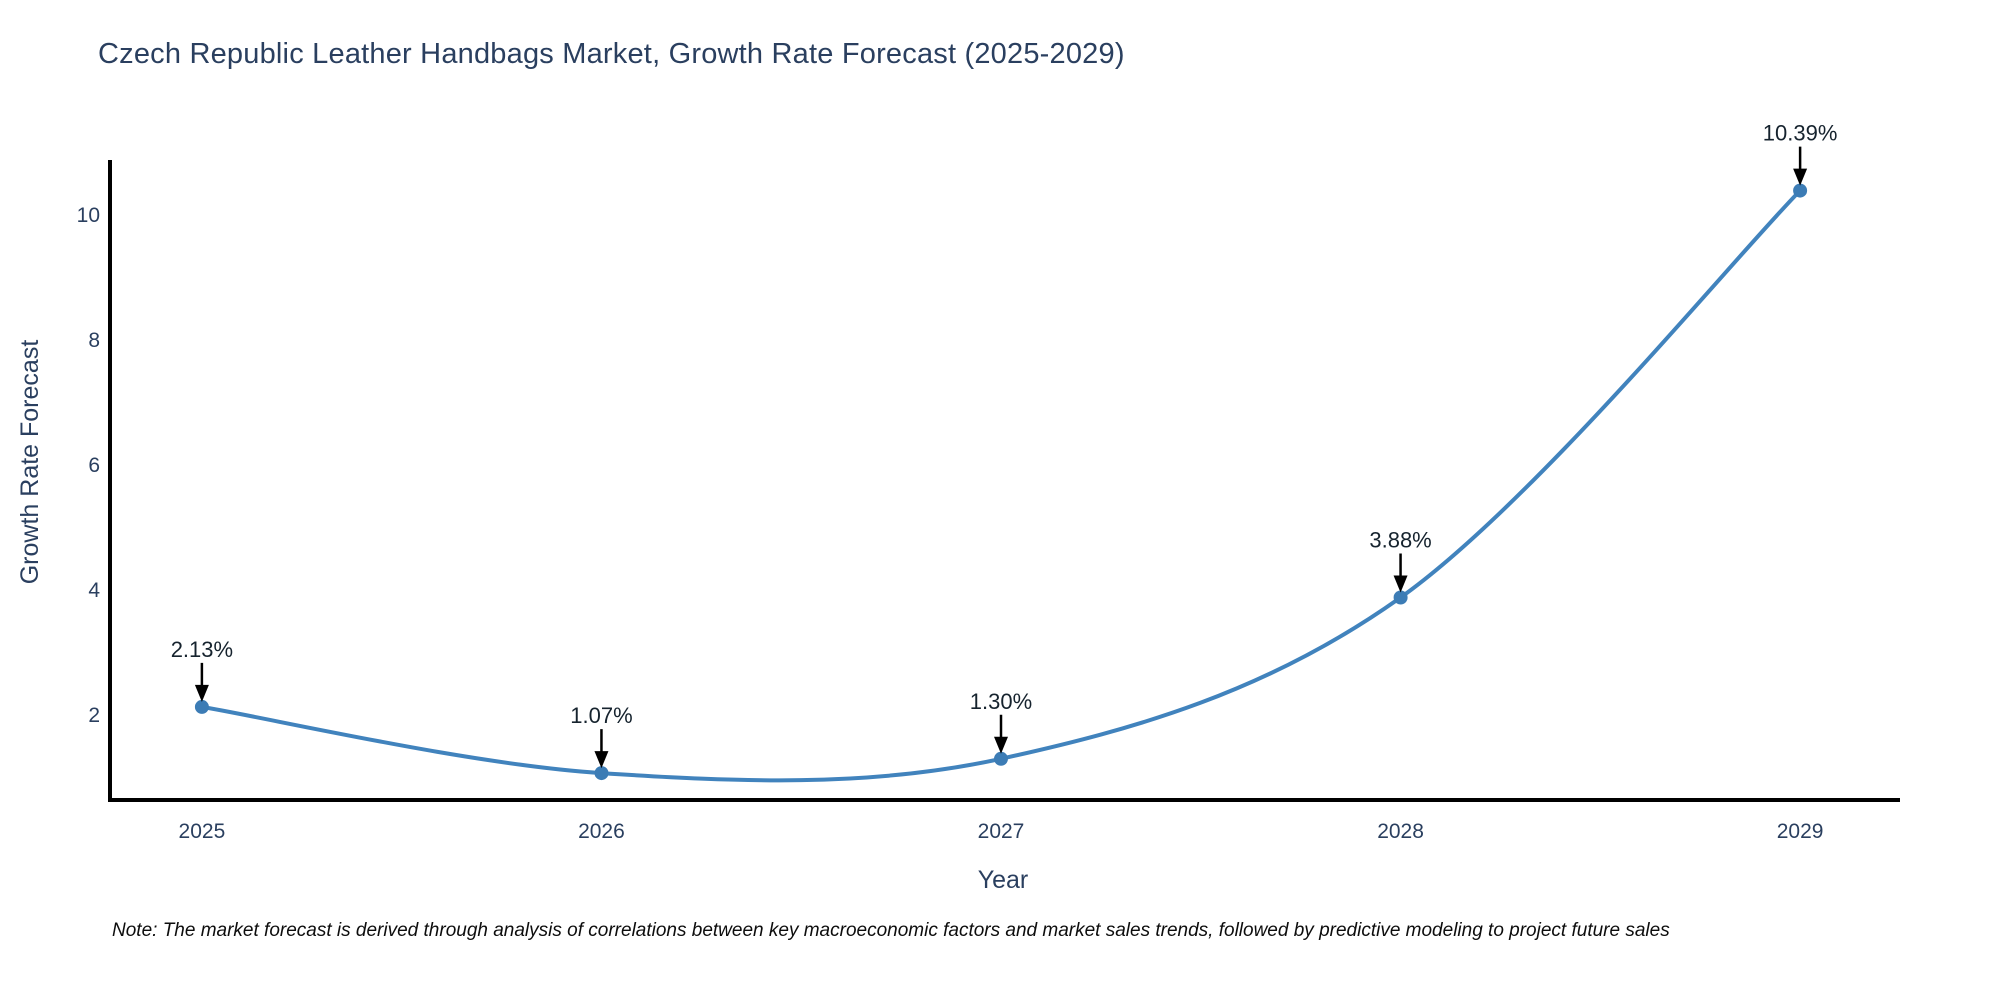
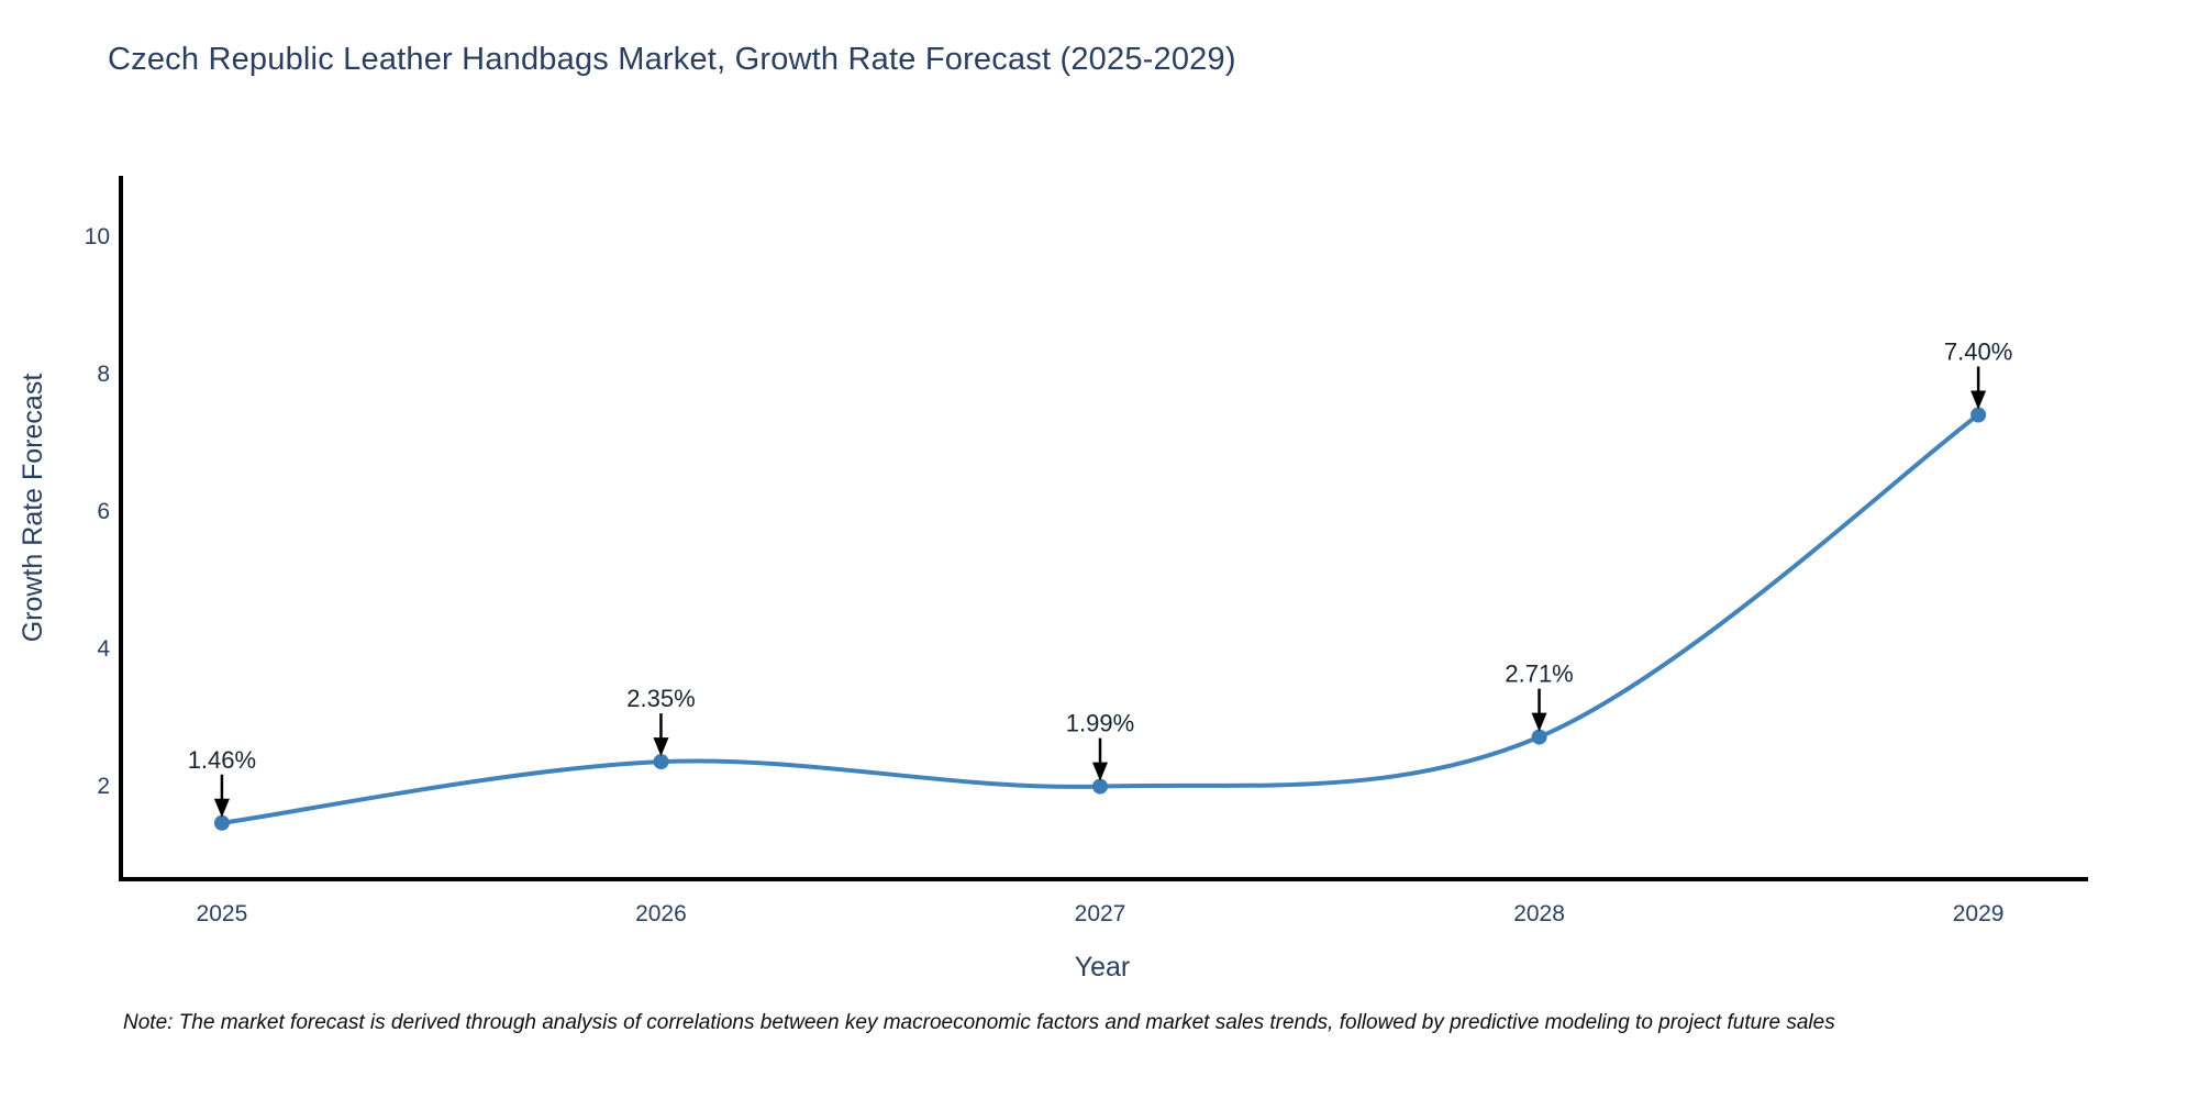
2025: 2.13% -> 1.46%
2026: 1.07% -> 2.35%
2027: 1.30% -> 1.99%
2028: 3.88% -> 2.71%
2029: 10.39% -> 7.40%
